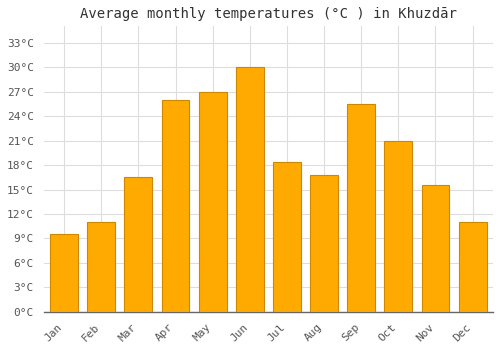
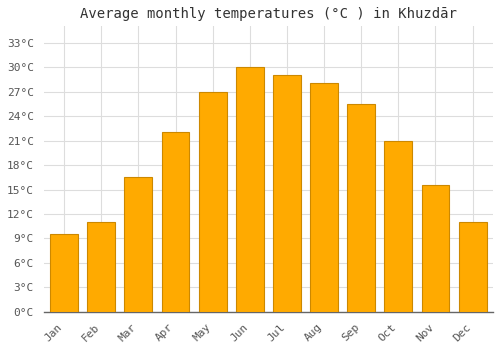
Apr: 26.0°C -> 22.0°C
Jul: 18.4°C -> 29.0°C
Aug: 16.8°C -> 28.0°C
